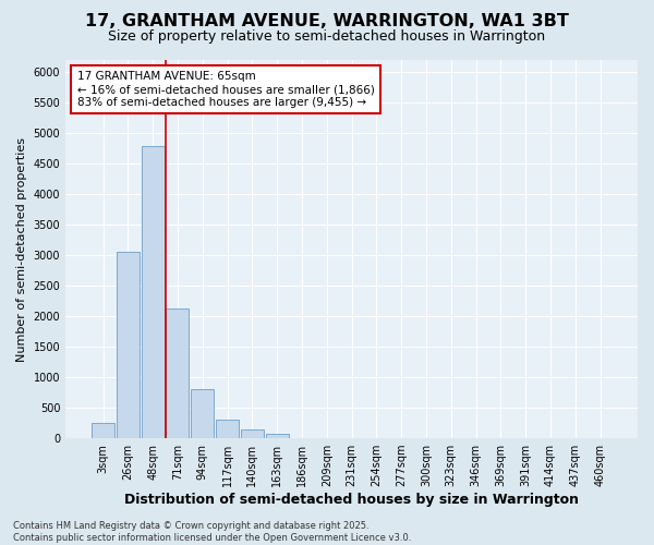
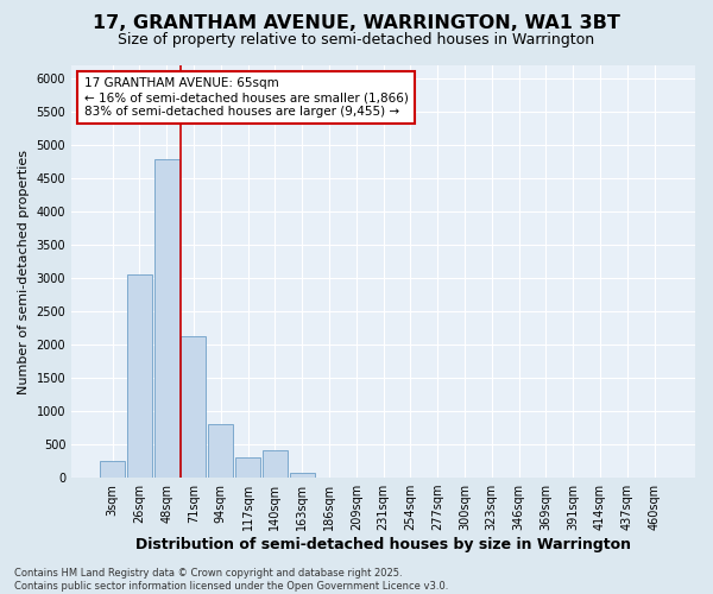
140sqm: 140 -> 420
